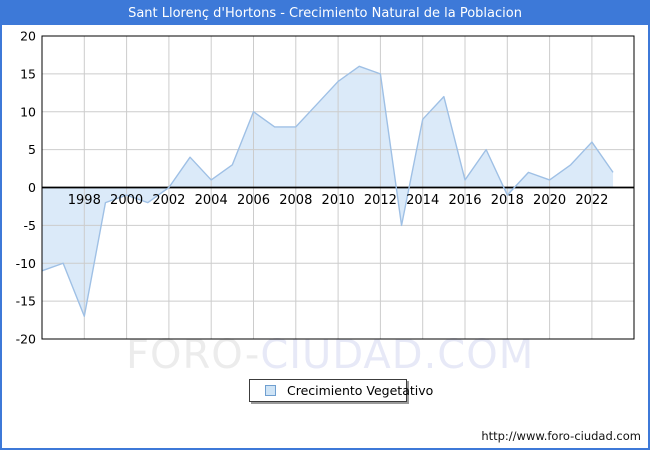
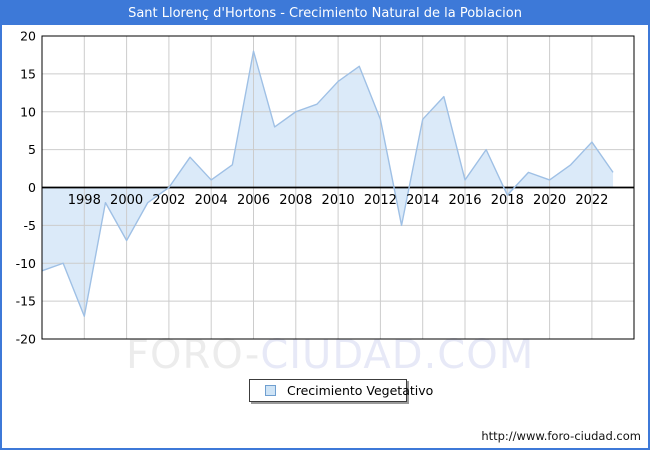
2000: -1 -> -7
2006: 10 -> 18
2008: 8 -> 10
2012: 15 -> 9
